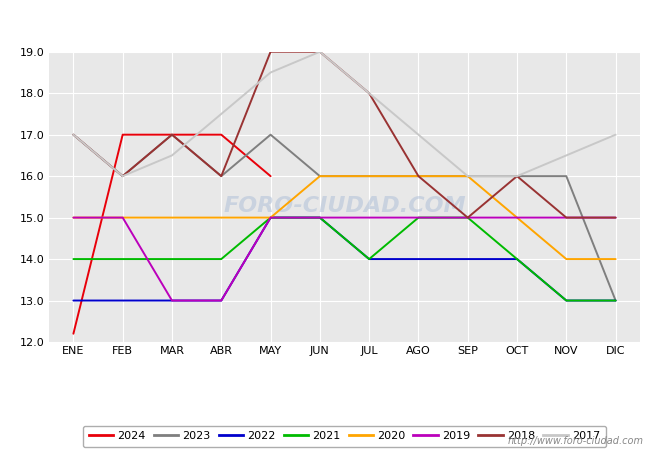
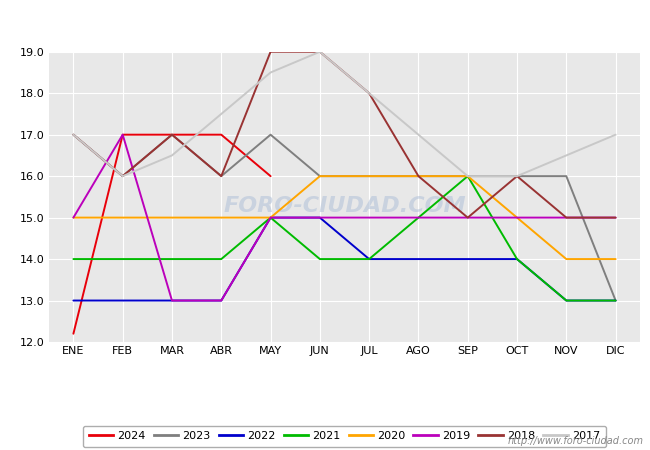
2019/FEB: 15 -> 17
2021/JUN: 15 -> 14
2021/SEP: 15 -> 16
